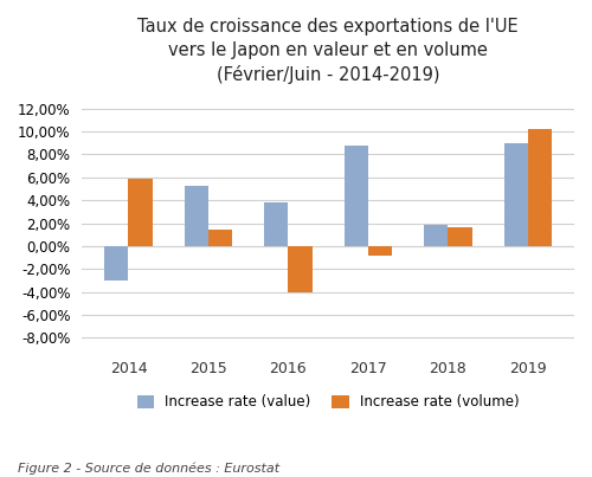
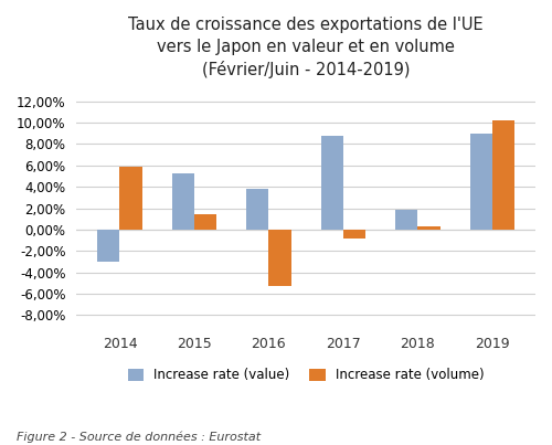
Increase rate (volume)/2016: -4,0% -> -5,3%
Increase rate (volume)/2018: 1,6% -> 0,3%
